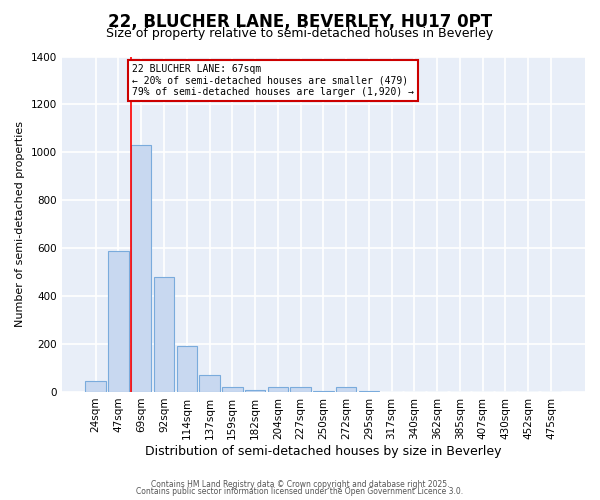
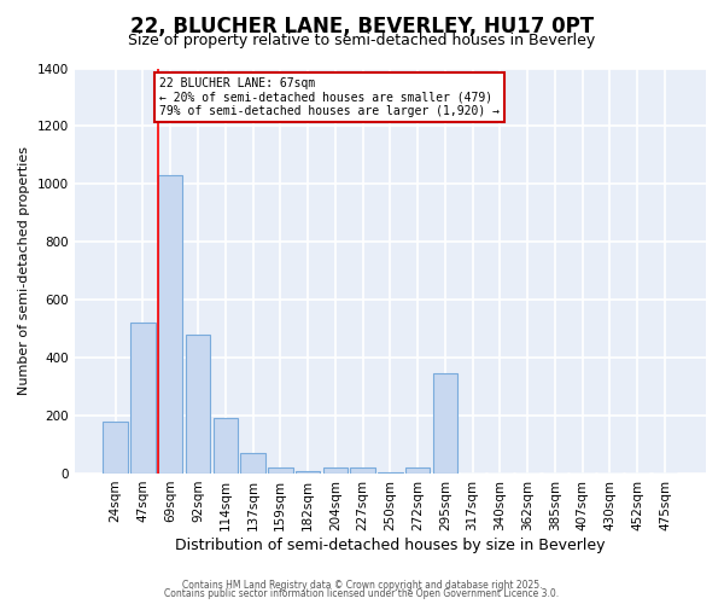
24sqm: 47 -> 180
47sqm: 590 -> 520
295sqm: 5 -> 345
